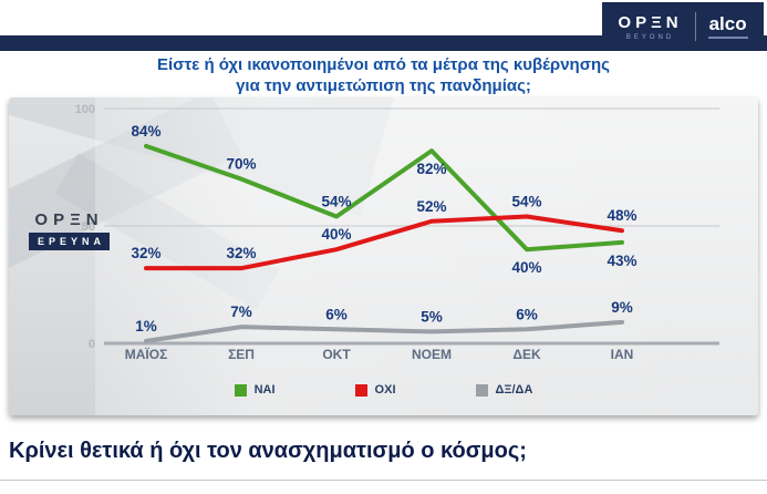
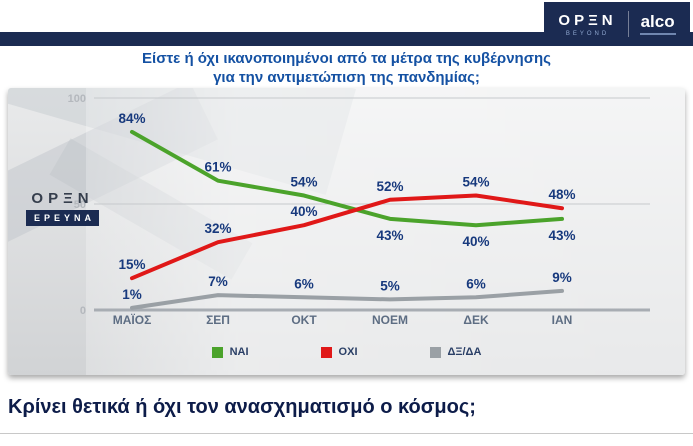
ΟΧΙ/ΜΑΪΟΣ: 32% -> 15%
ΝΑΙ/ΣΕΠ: 70% -> 61%
ΝΑΙ/ΝΟΕΜ: 82% -> 43%
